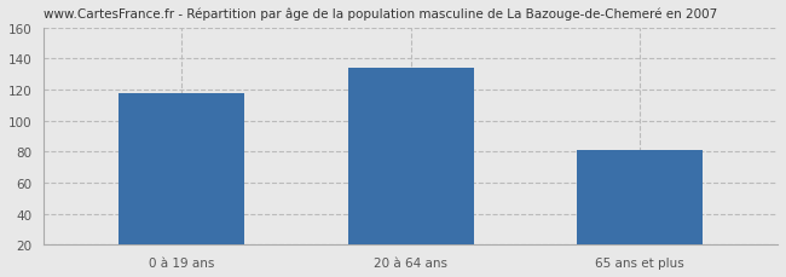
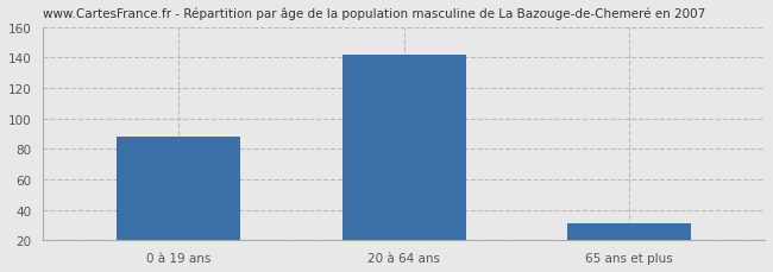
0 à 19 ans: 118 -> 88
20 à 64 ans: 134 -> 142
65 ans et plus: 81 -> 31
